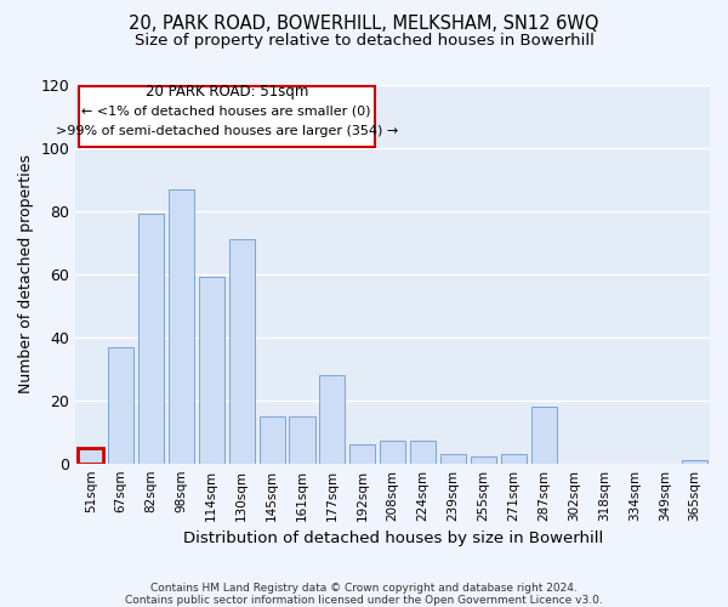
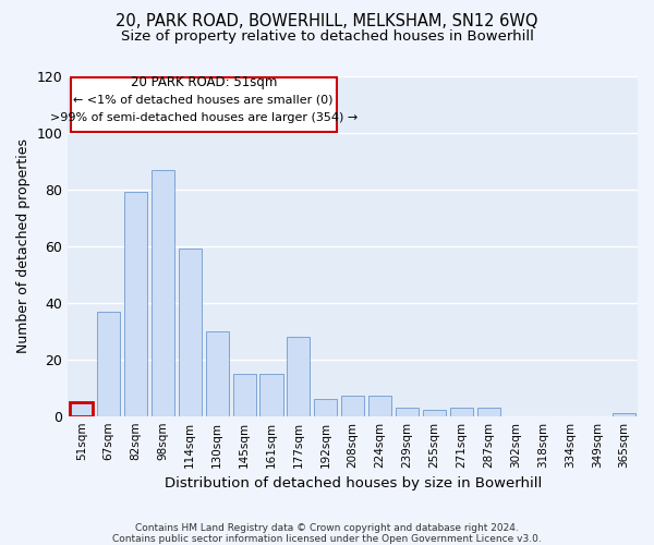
130sqm: 71 -> 30
287sqm: 18 -> 3
